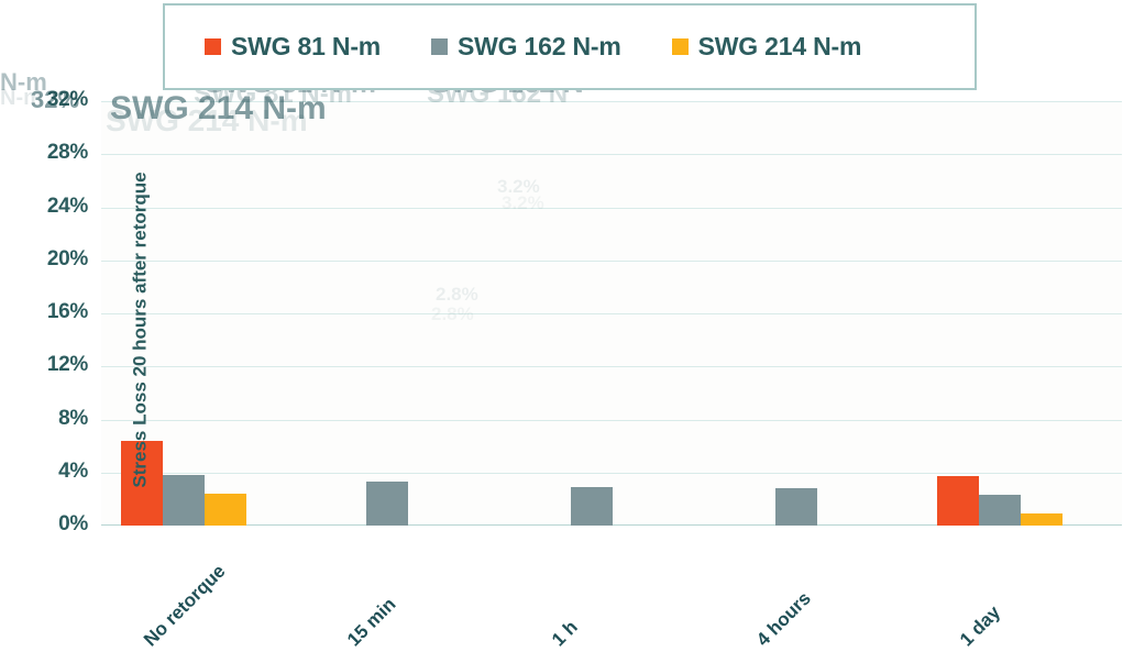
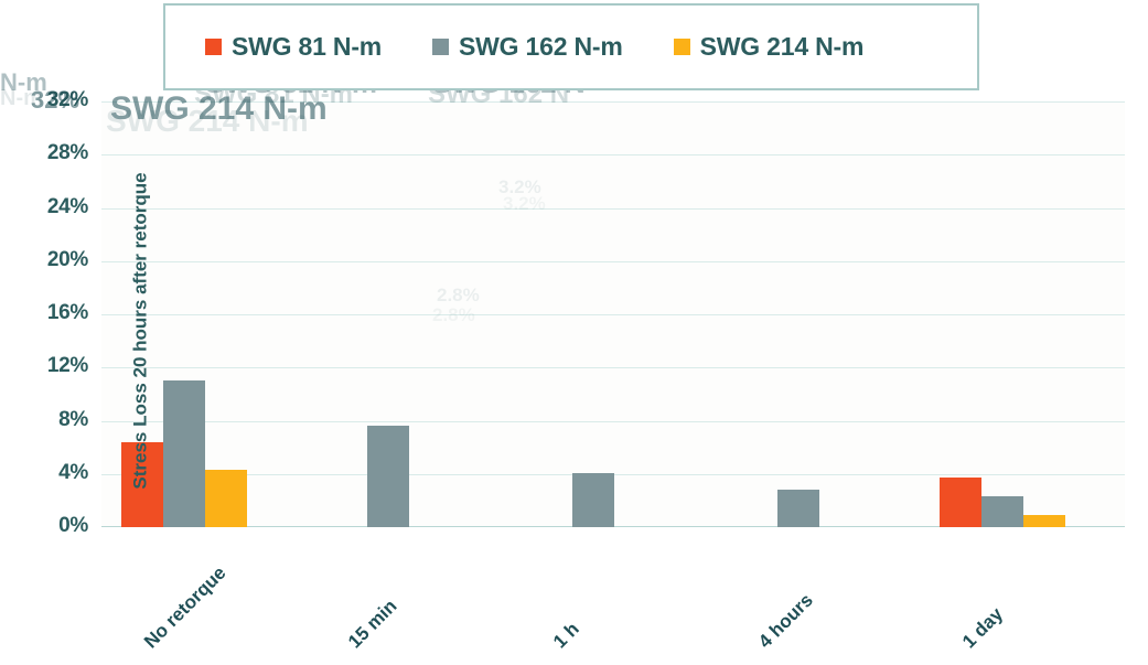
SWG 162 N-m/No retorque: 3.8% -> 11.0%
SWG 214 N-m/No retorque: 2.4% -> 4.3%
SWG 162 N-m/15 min: 3.3% -> 7.6%
SWG 162 N-m/1 h: 2.9% -> 4.1%
